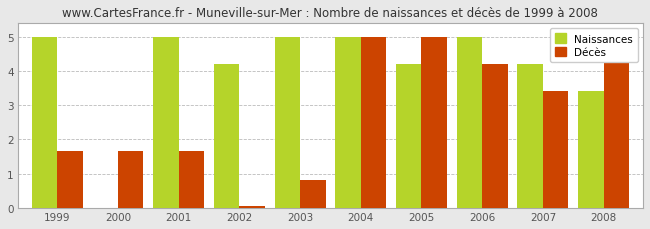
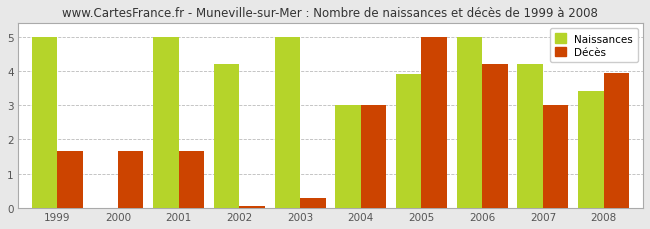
Décès/2003: 0.80 -> 0.30
Naissances/2004: 5.0 -> 3.0
Décès/2004: 5.00 -> 3.00
Naissances/2005: 4.2 -> 3.9
Décès/2007: 3.40 -> 3.00
Décès/2008: 4.25 -> 3.95
